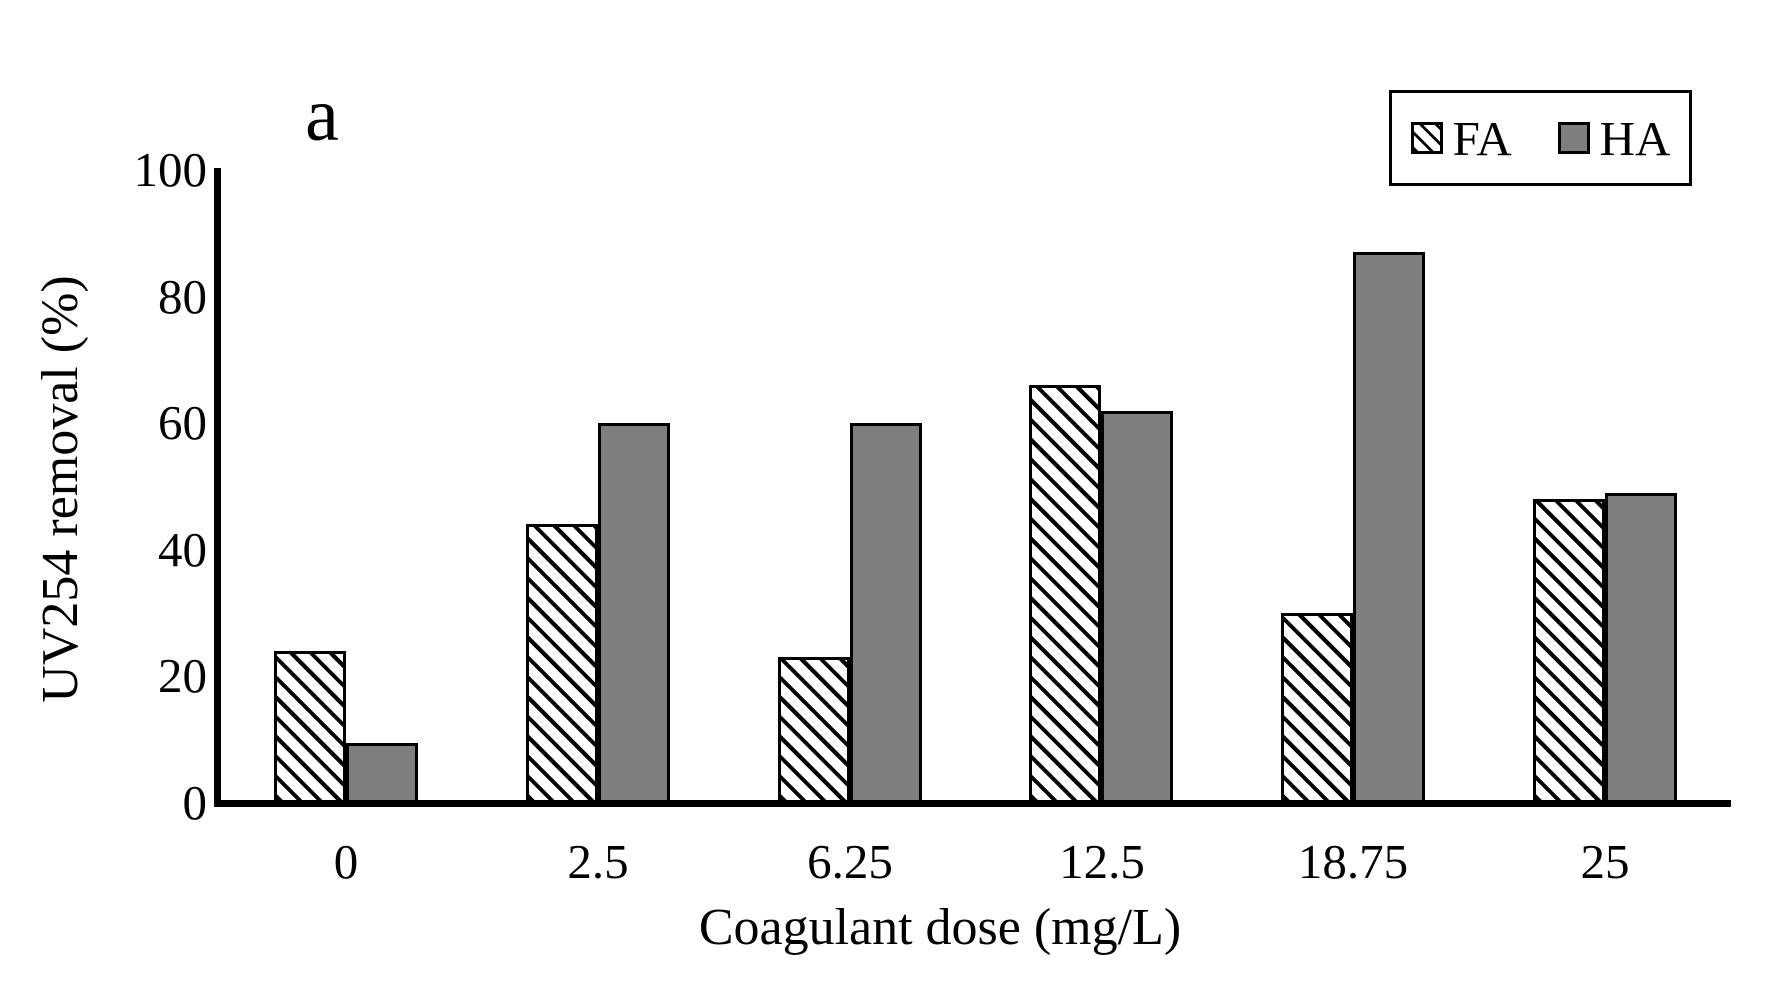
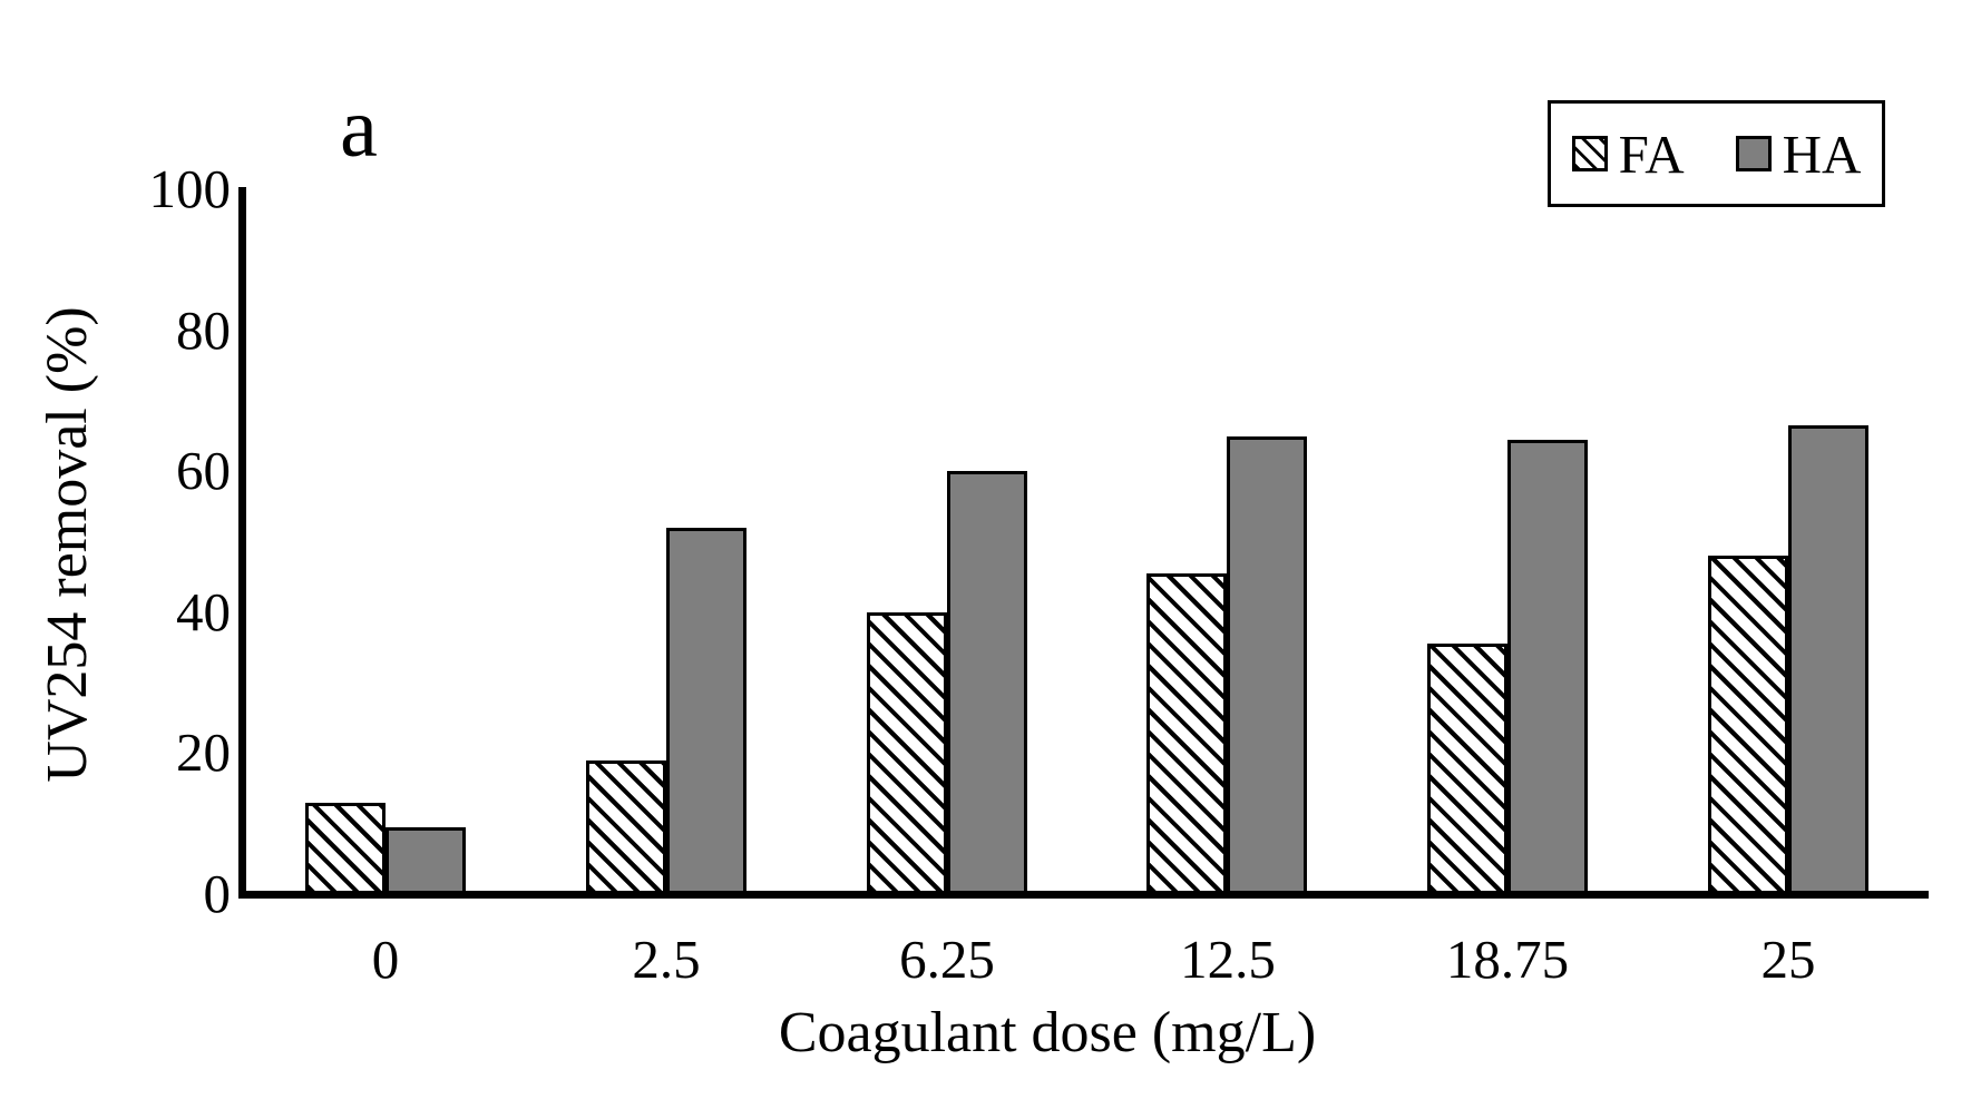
FA/0: 24 -> 13
FA/2.5: 44 -> 19
HA/2.5: 60 -> 52
FA/6.25: 23 -> 40
FA/12.5: 66 -> 46
HA/12.5: 62 -> 65
FA/18.75: 30 -> 36
HA/18.75: 87 -> 64
HA/25: 49 -> 66
